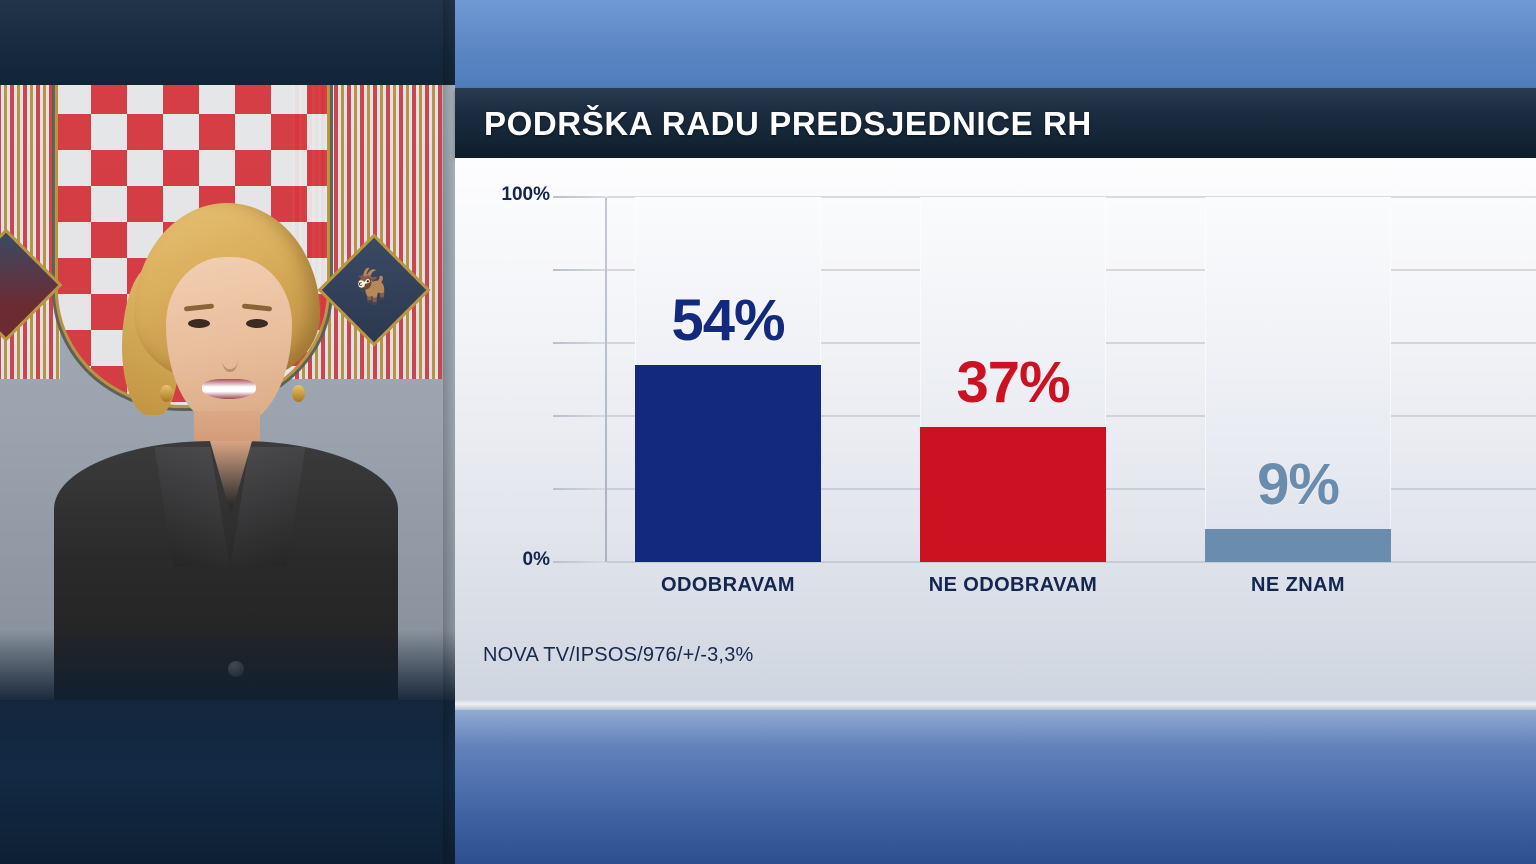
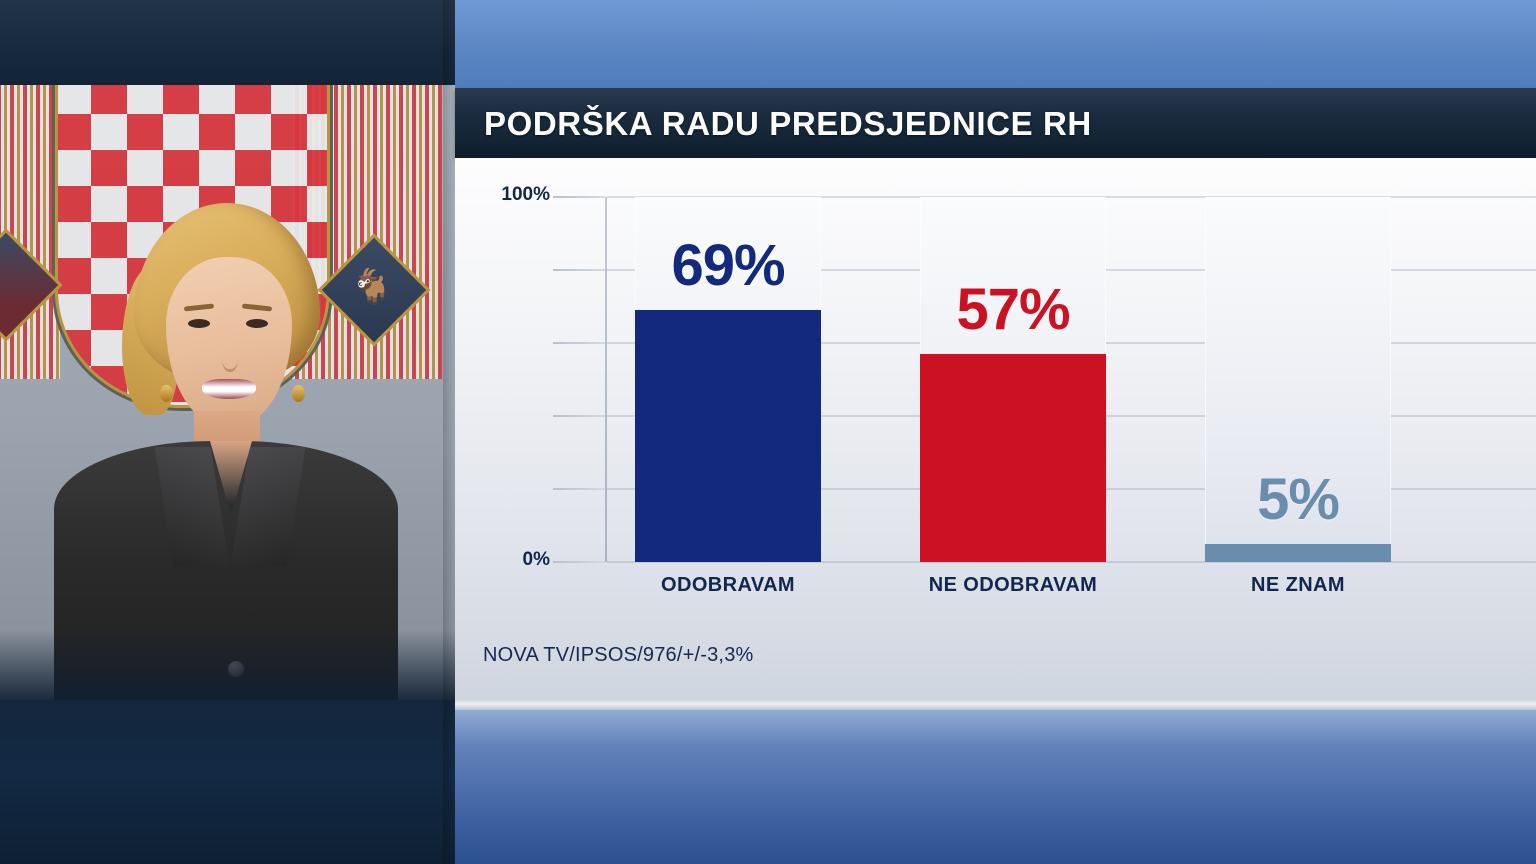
ODOBRAVAM: 54% -> 69%
NE ODOBRAVAM: 37% -> 57%
NE ZNAM: 9% -> 5%
